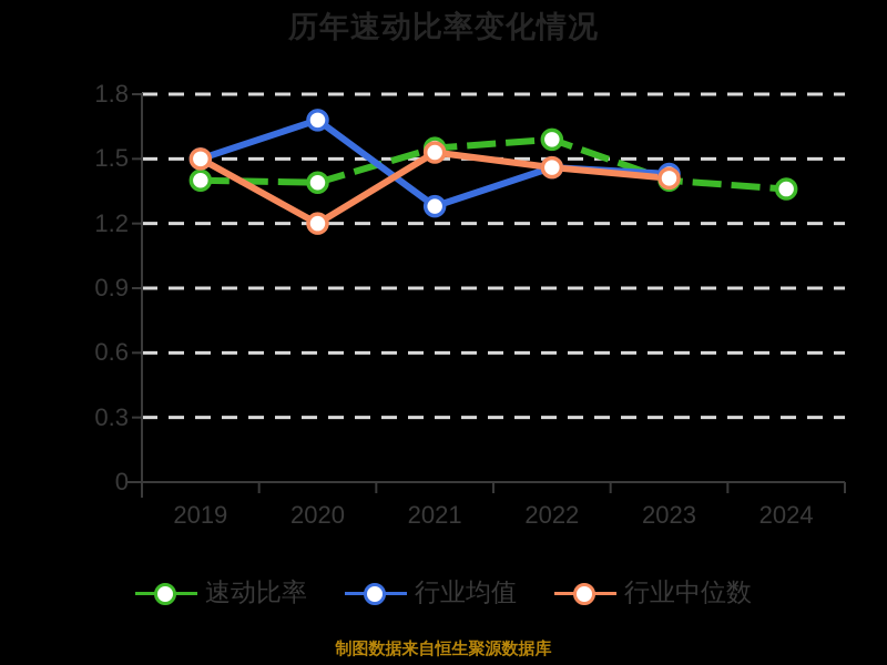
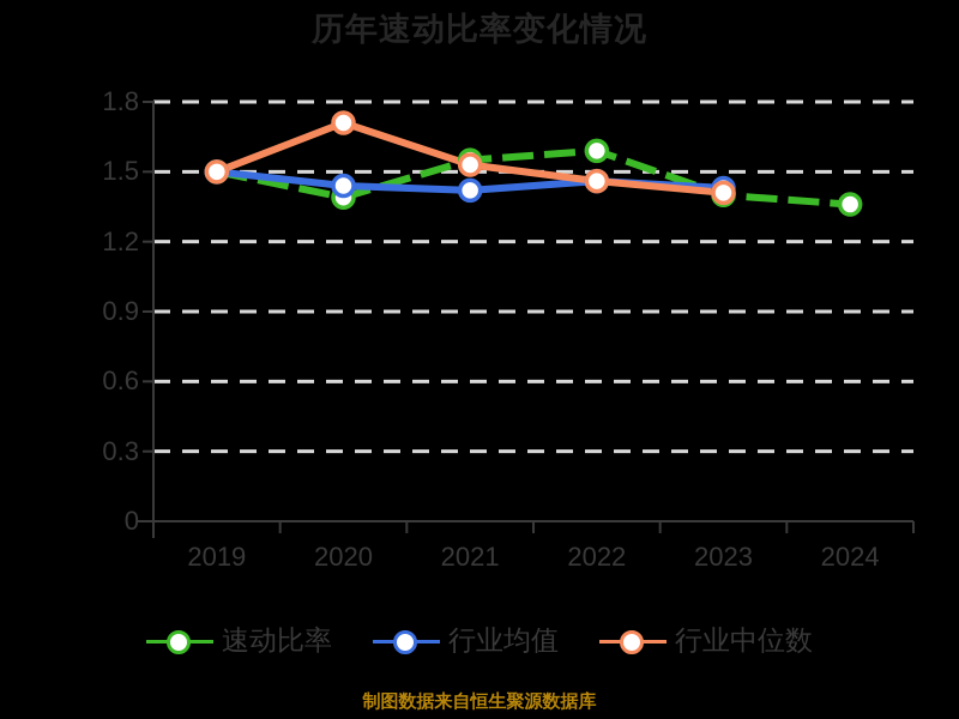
速动比率/2019: 1.40 -> 1.50
行业均值/2020: 1.68 -> 1.44
行业中位数/2020: 1.20 -> 1.71
行业均值/2021: 1.28 -> 1.42
